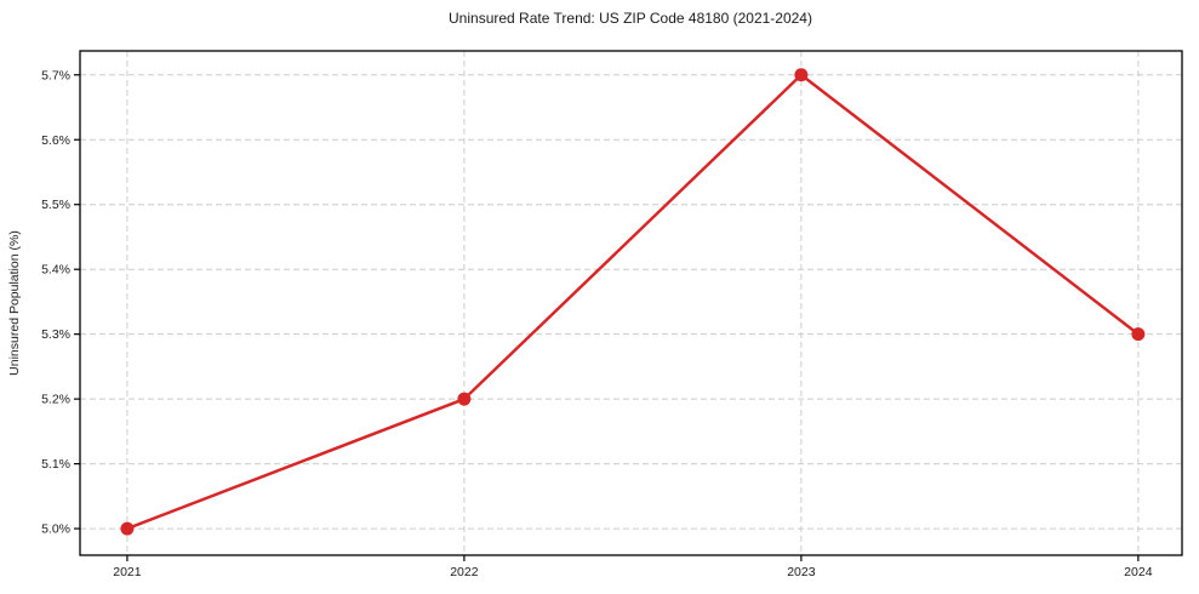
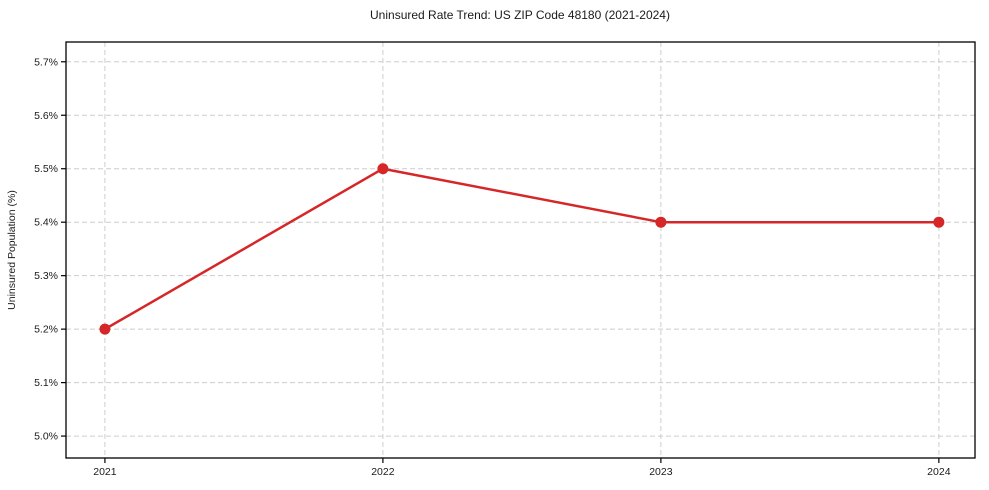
2021: 5.0% -> 5.2%
2022: 5.2% -> 5.5%
2023: 5.7% -> 5.4%
2024: 5.3% -> 5.4%
